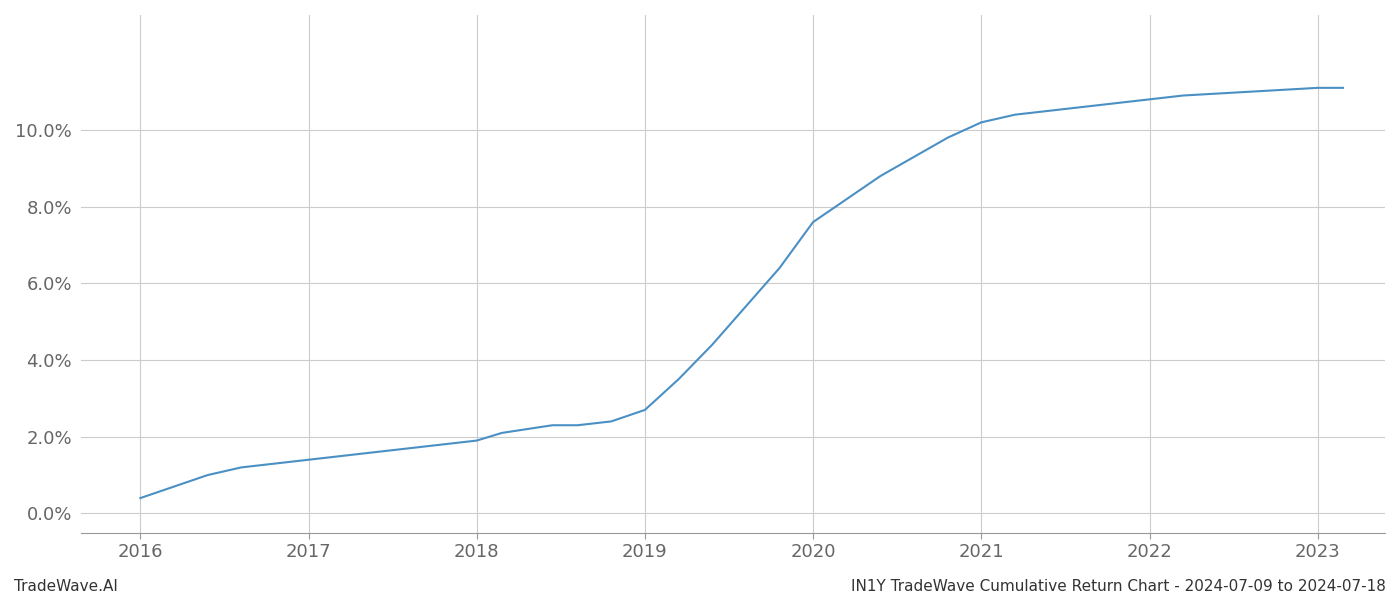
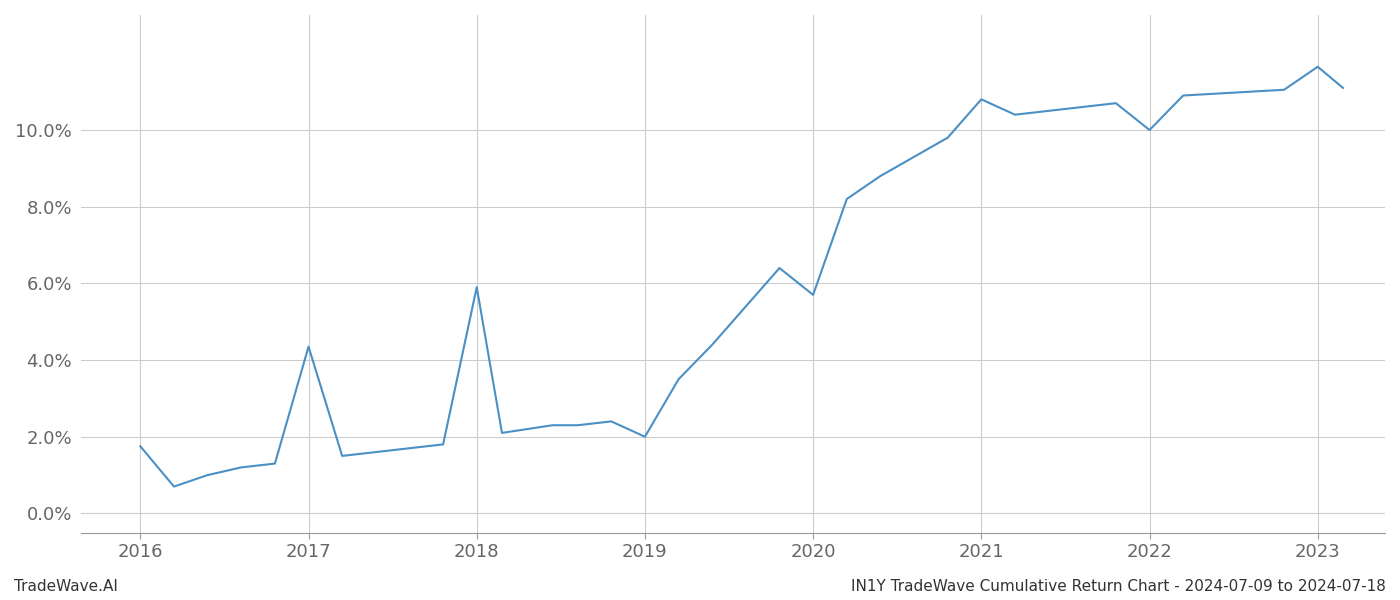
2016: 0.40% -> 1.75%
2017: 1.40% -> 4.35%
2018: 1.90% -> 5.90%
2019: 2.70% -> 2.00%
2020: 7.60% -> 5.70%
2021: 10.20% -> 10.80%
2022: 10.80% -> 10.00%
2023: 11.10% -> 11.65%
